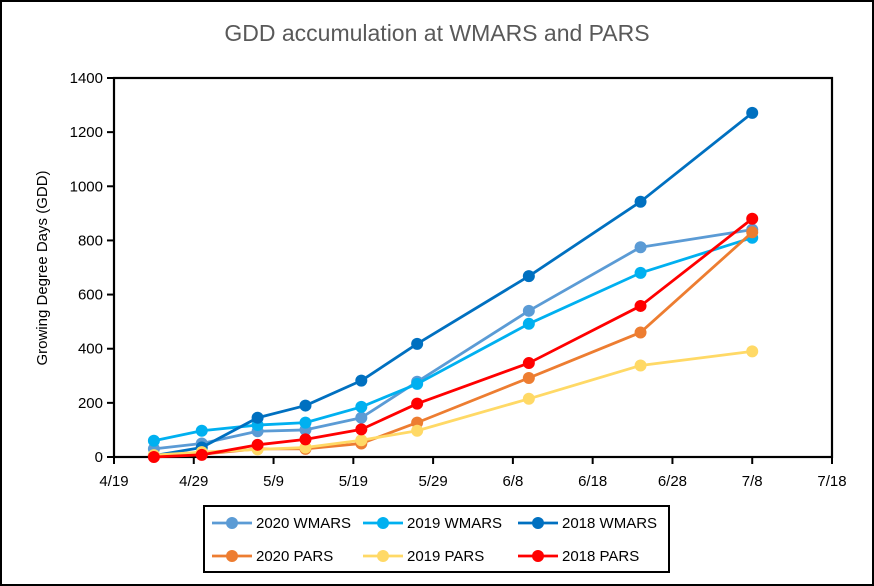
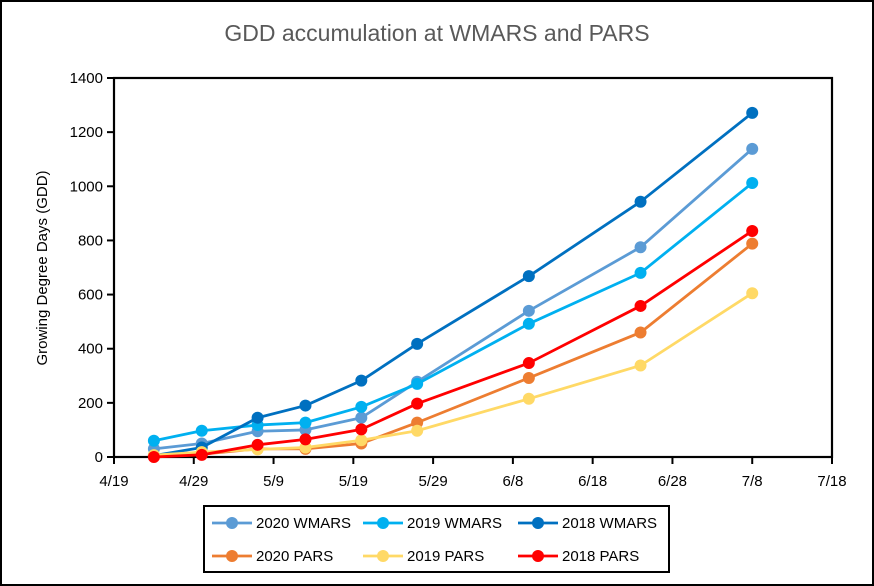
2020 WMARS/7/8: 840 -> 1140
2019 WMARS/7/8: 810 -> 1010
2020 PARS/7/8: 830 -> 790
2019 PARS/7/8: 390 -> 600
2018 PARS/7/8: 880 -> 840
